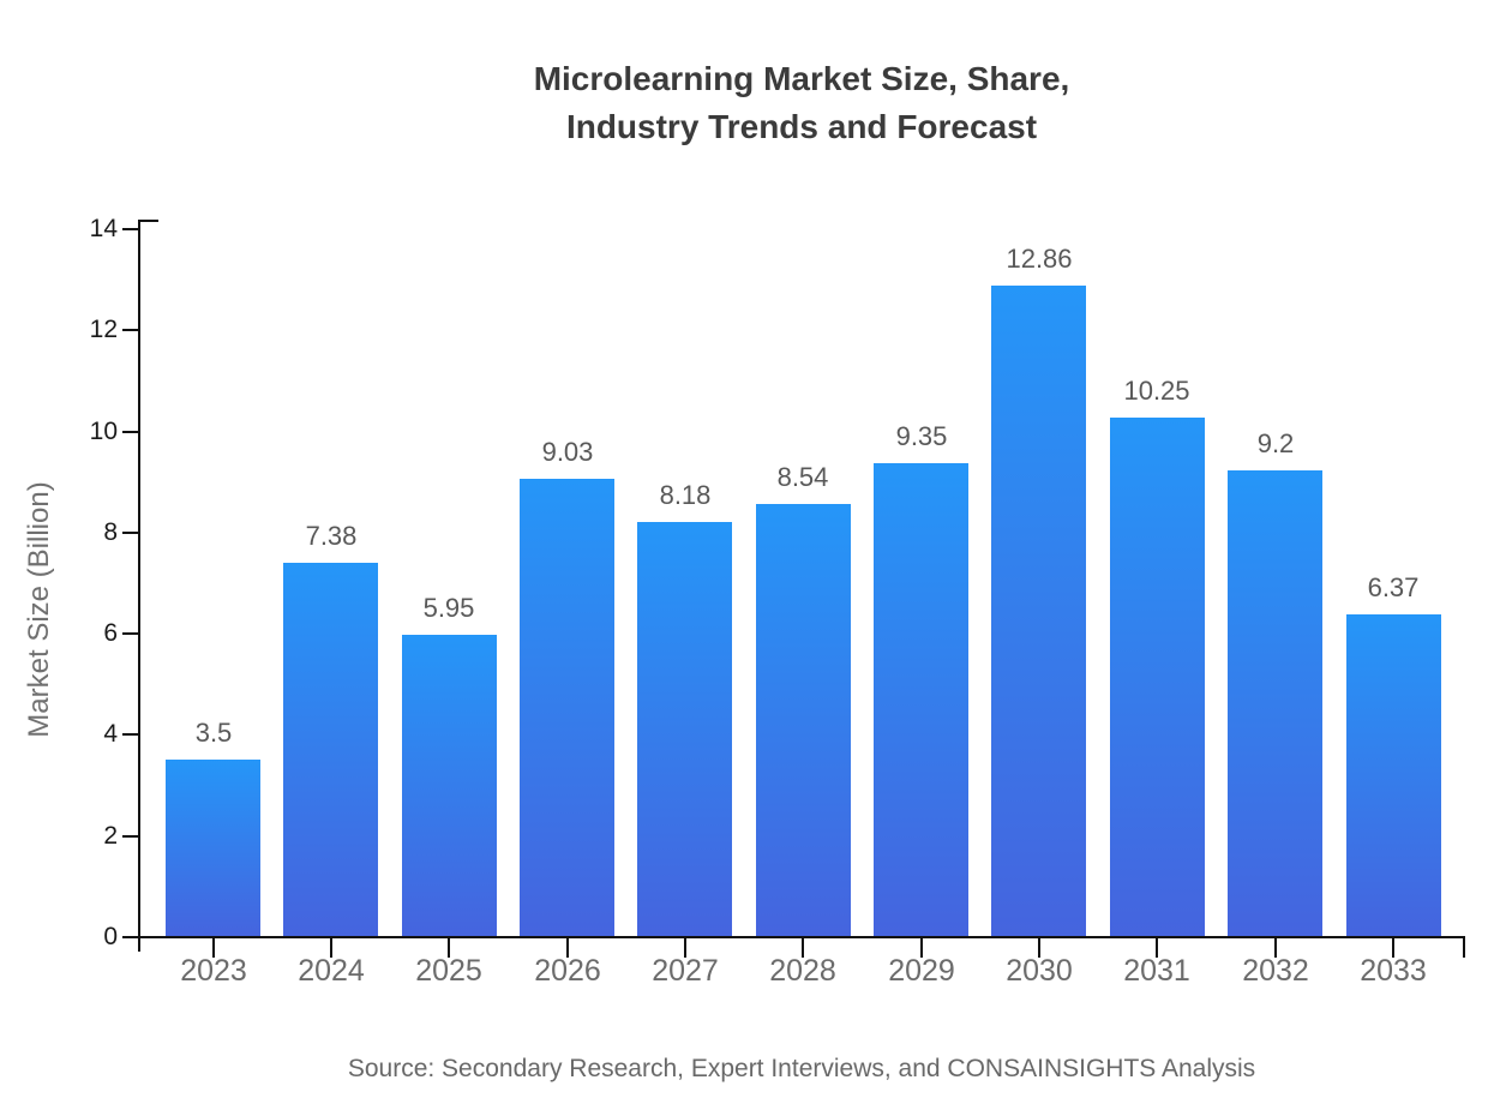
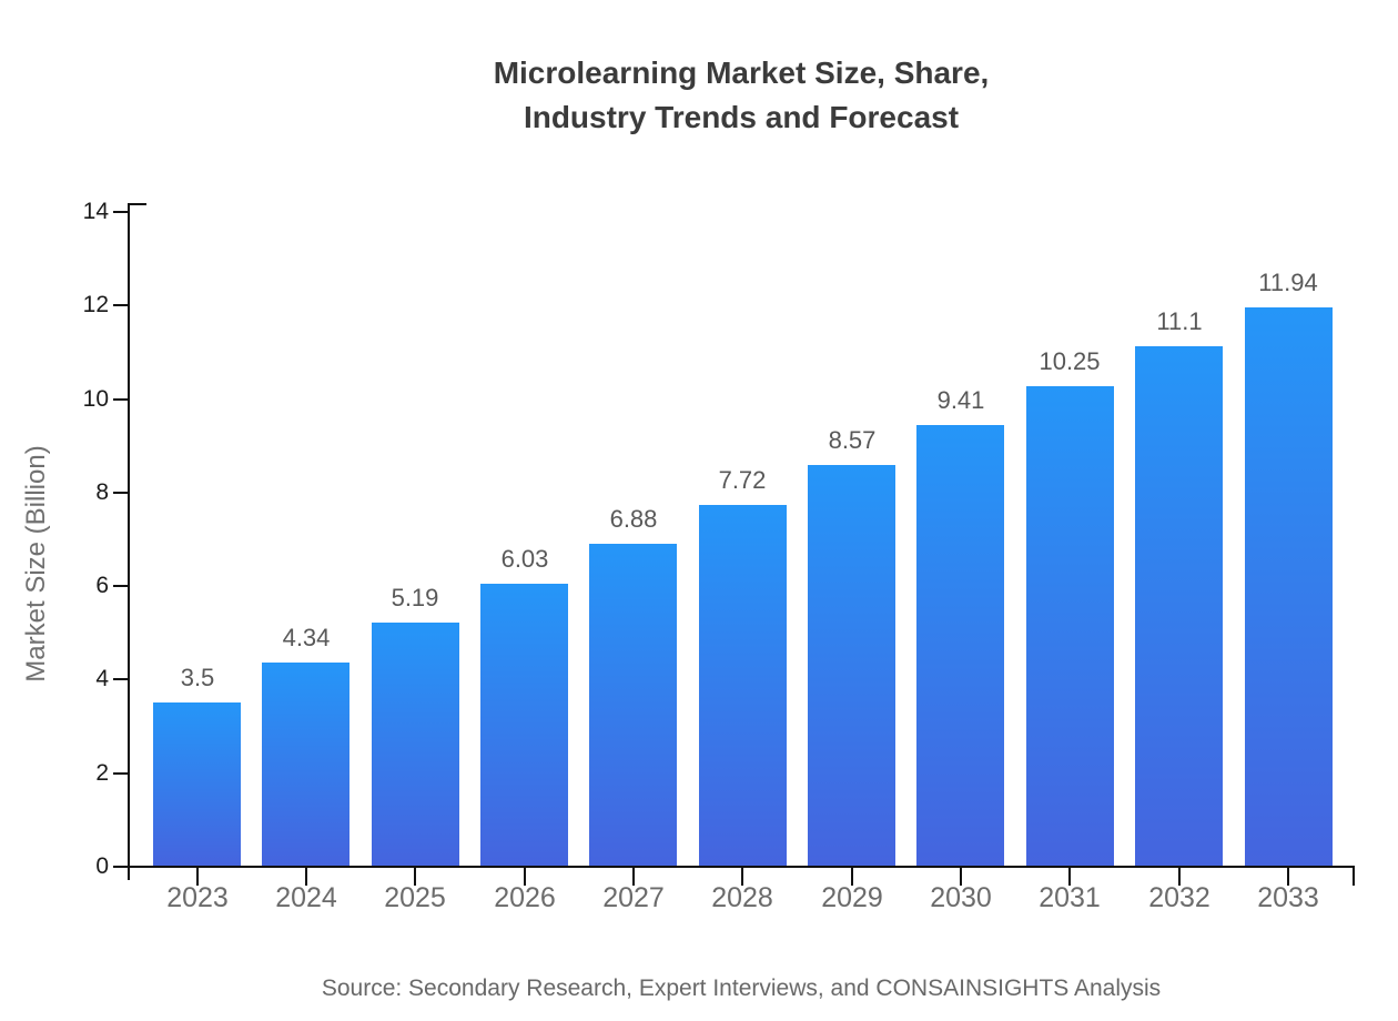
2024: 7.38 -> 4.34
2025: 5.95 -> 5.19
2026: 9.03 -> 6.03
2027: 8.18 -> 6.88
2028: 8.54 -> 7.72
2029: 9.35 -> 8.57
2030: 12.86 -> 9.41
2032: 9.2 -> 11.1
2033: 6.37 -> 11.94
